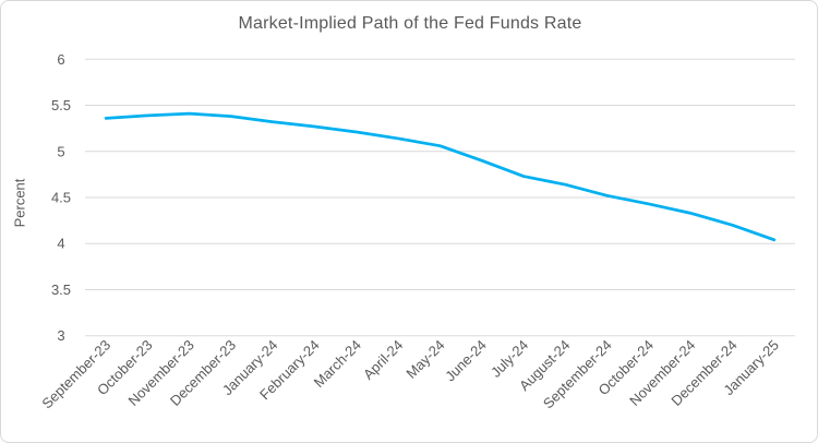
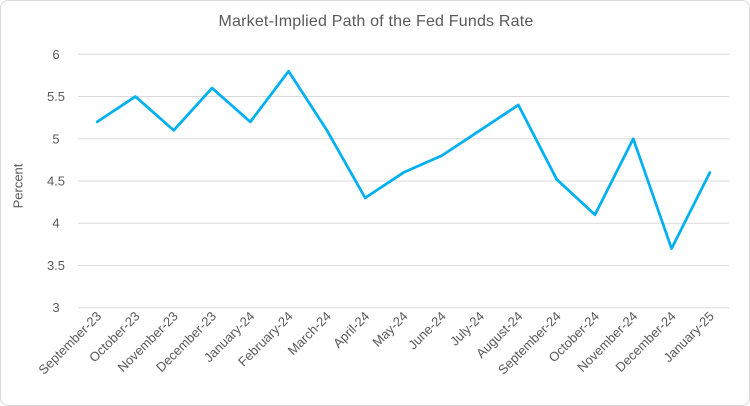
September-23: 5.4 -> 5.2
October-23: 5.4 -> 5.5
November-23: 5.4 -> 5.1
December-23: 5.4 -> 5.6
January-24: 5.3 -> 5.2
February-24: 5.3 -> 5.8
March-24: 5.2 -> 5.1
April-24: 5.1 -> 4.3
May-24: 5.1 -> 4.6
June-24: 4.9 -> 4.8
July-24: 4.7 -> 5.1
August-24: 4.6 -> 5.4
October-24: 4.4 -> 4.1
November-24: 4.3 -> 5.0
December-24: 4.2 -> 3.7
January-25: 4.0 -> 4.6
